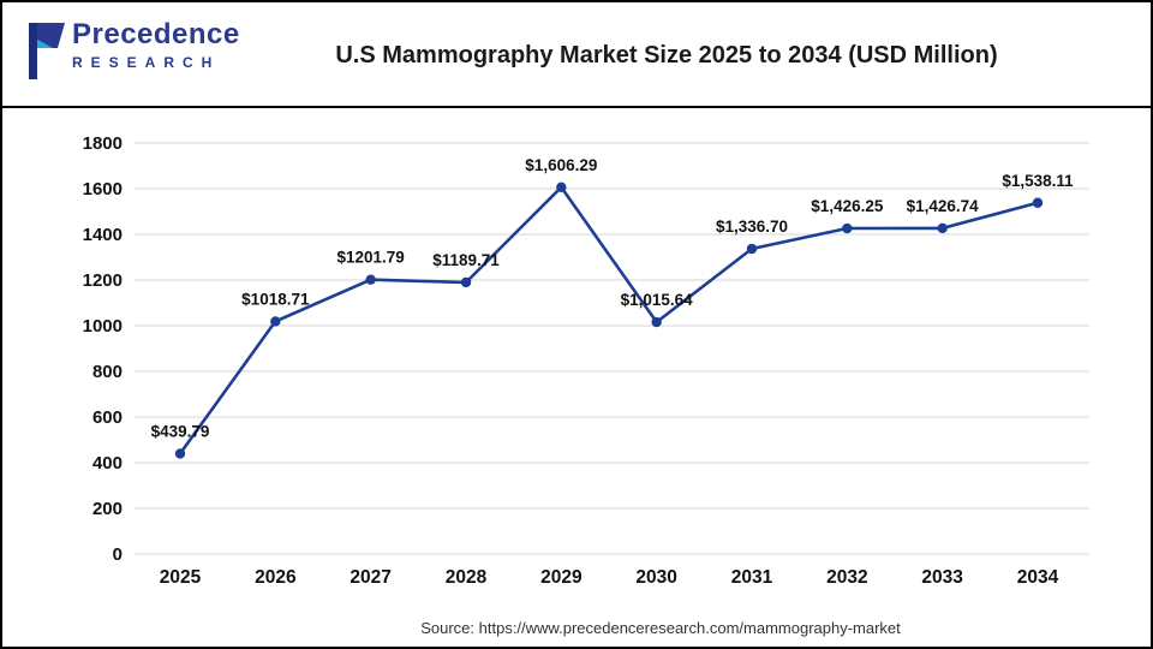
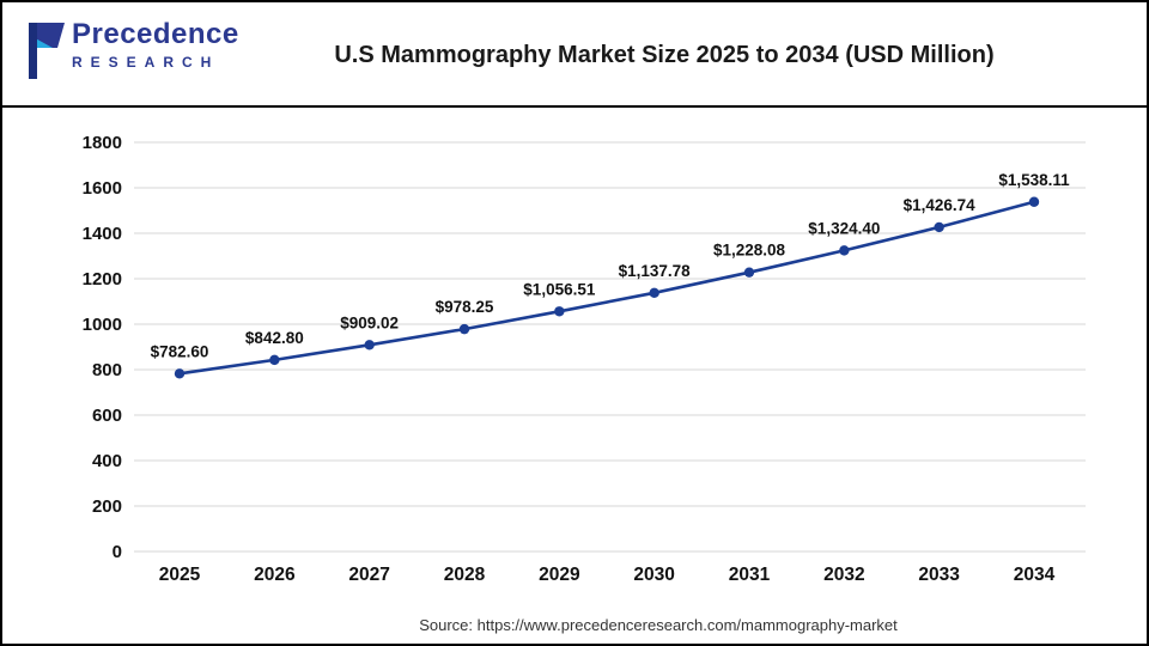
2025: $439.79 -> $782.60
2026: $1018.71 -> $842.80
2027: $1201.79 -> $909.02
2028: $1189.71 -> $978.25
2029: $1,606.29 -> $1,056.51
2030: $1,015.64 -> $1,137.78
2031: $1,336.70 -> $1,228.08
2032: $1,426.25 -> $1,324.40
